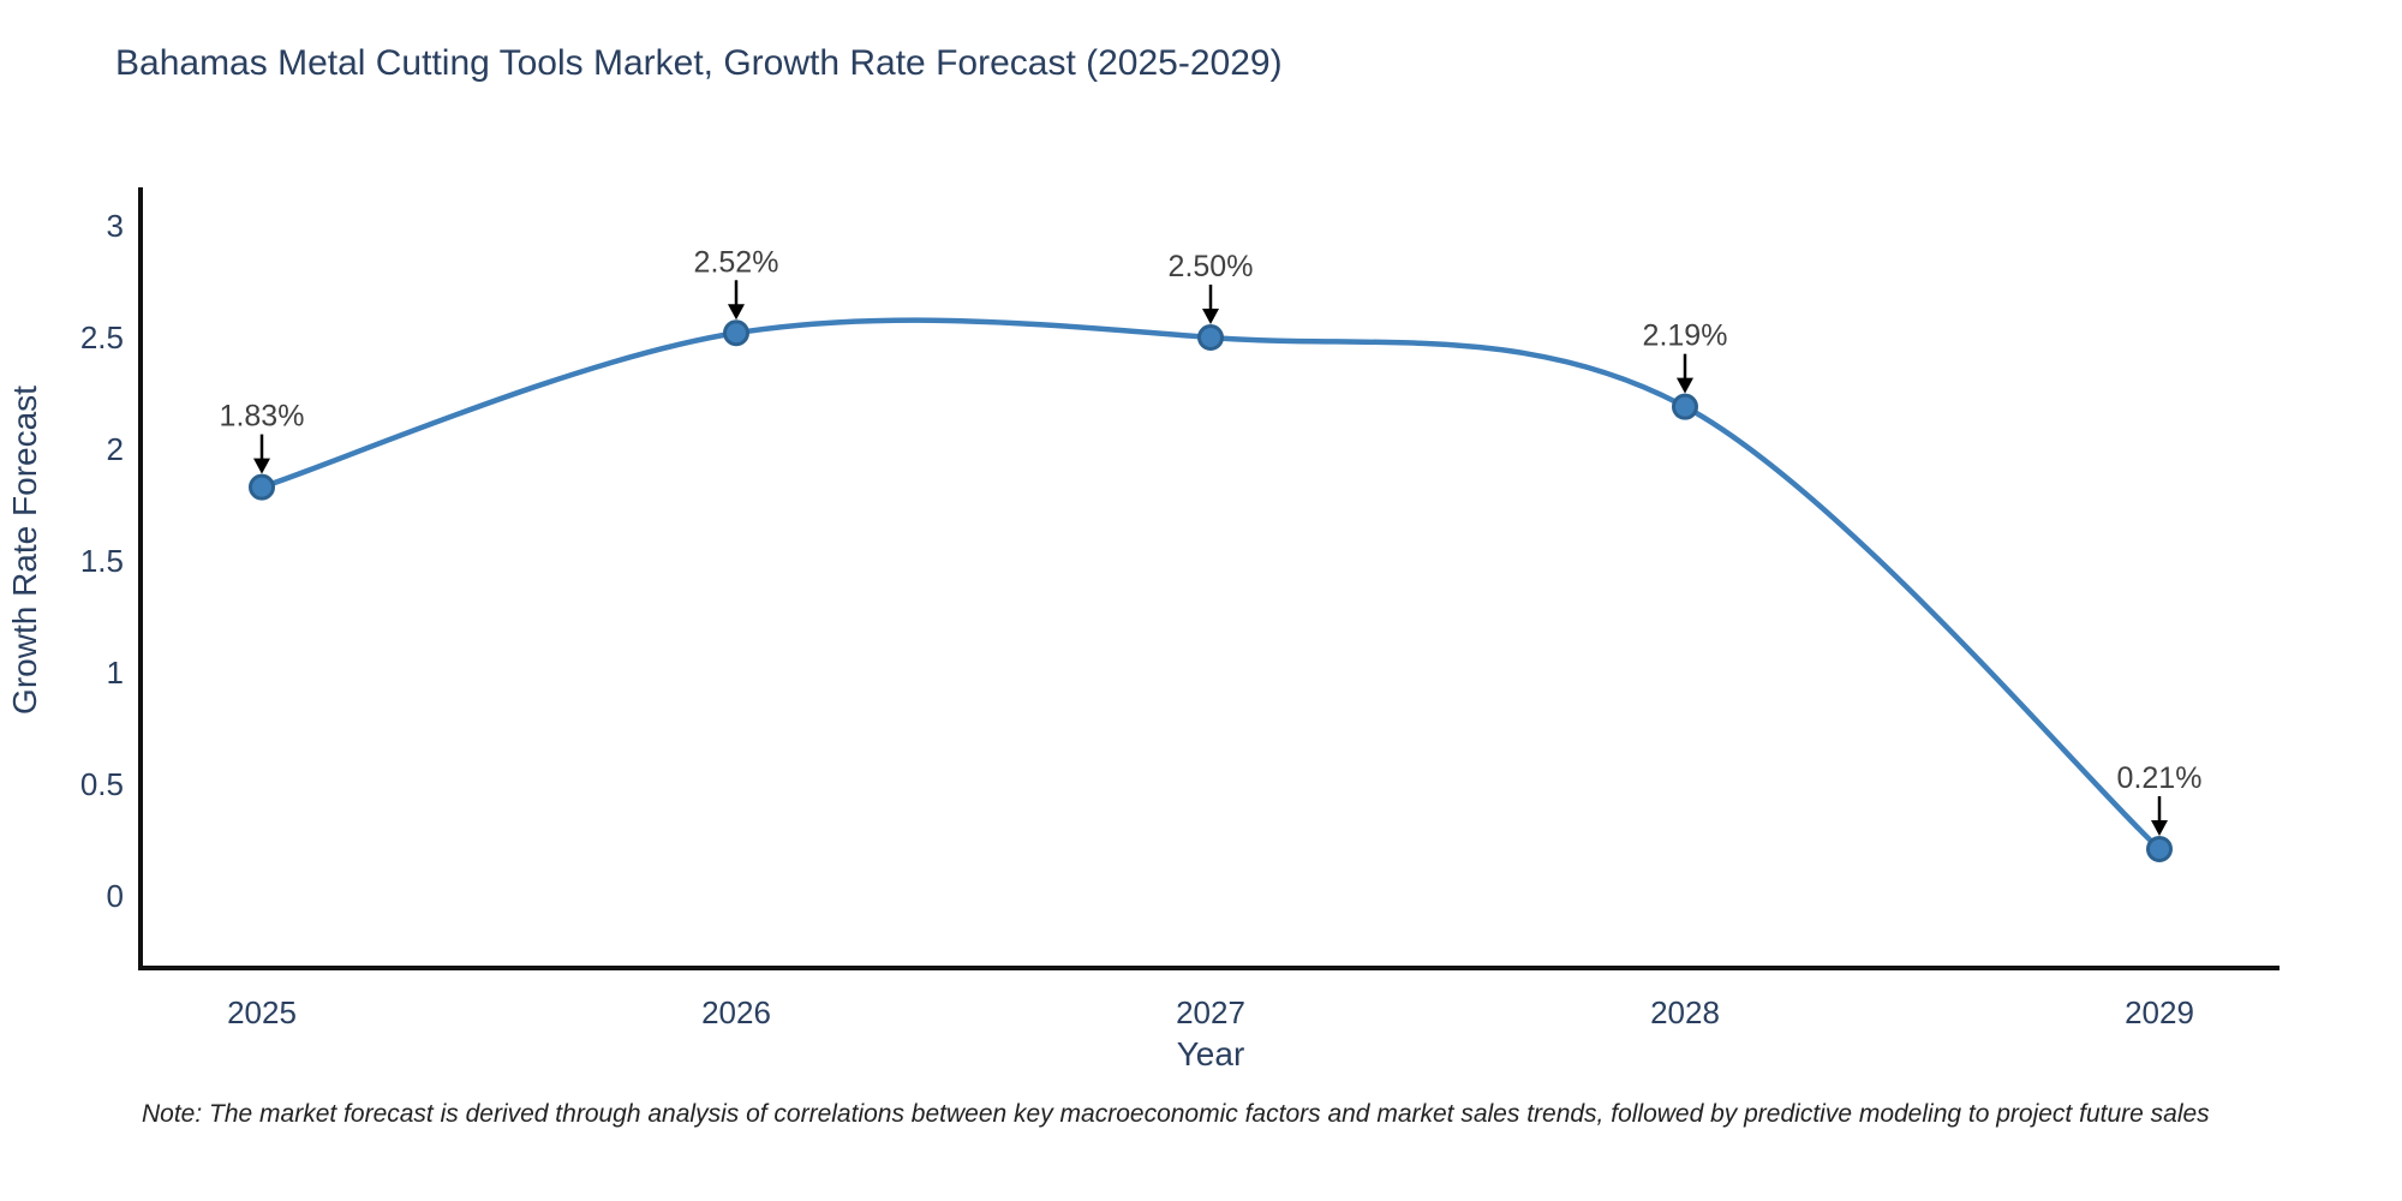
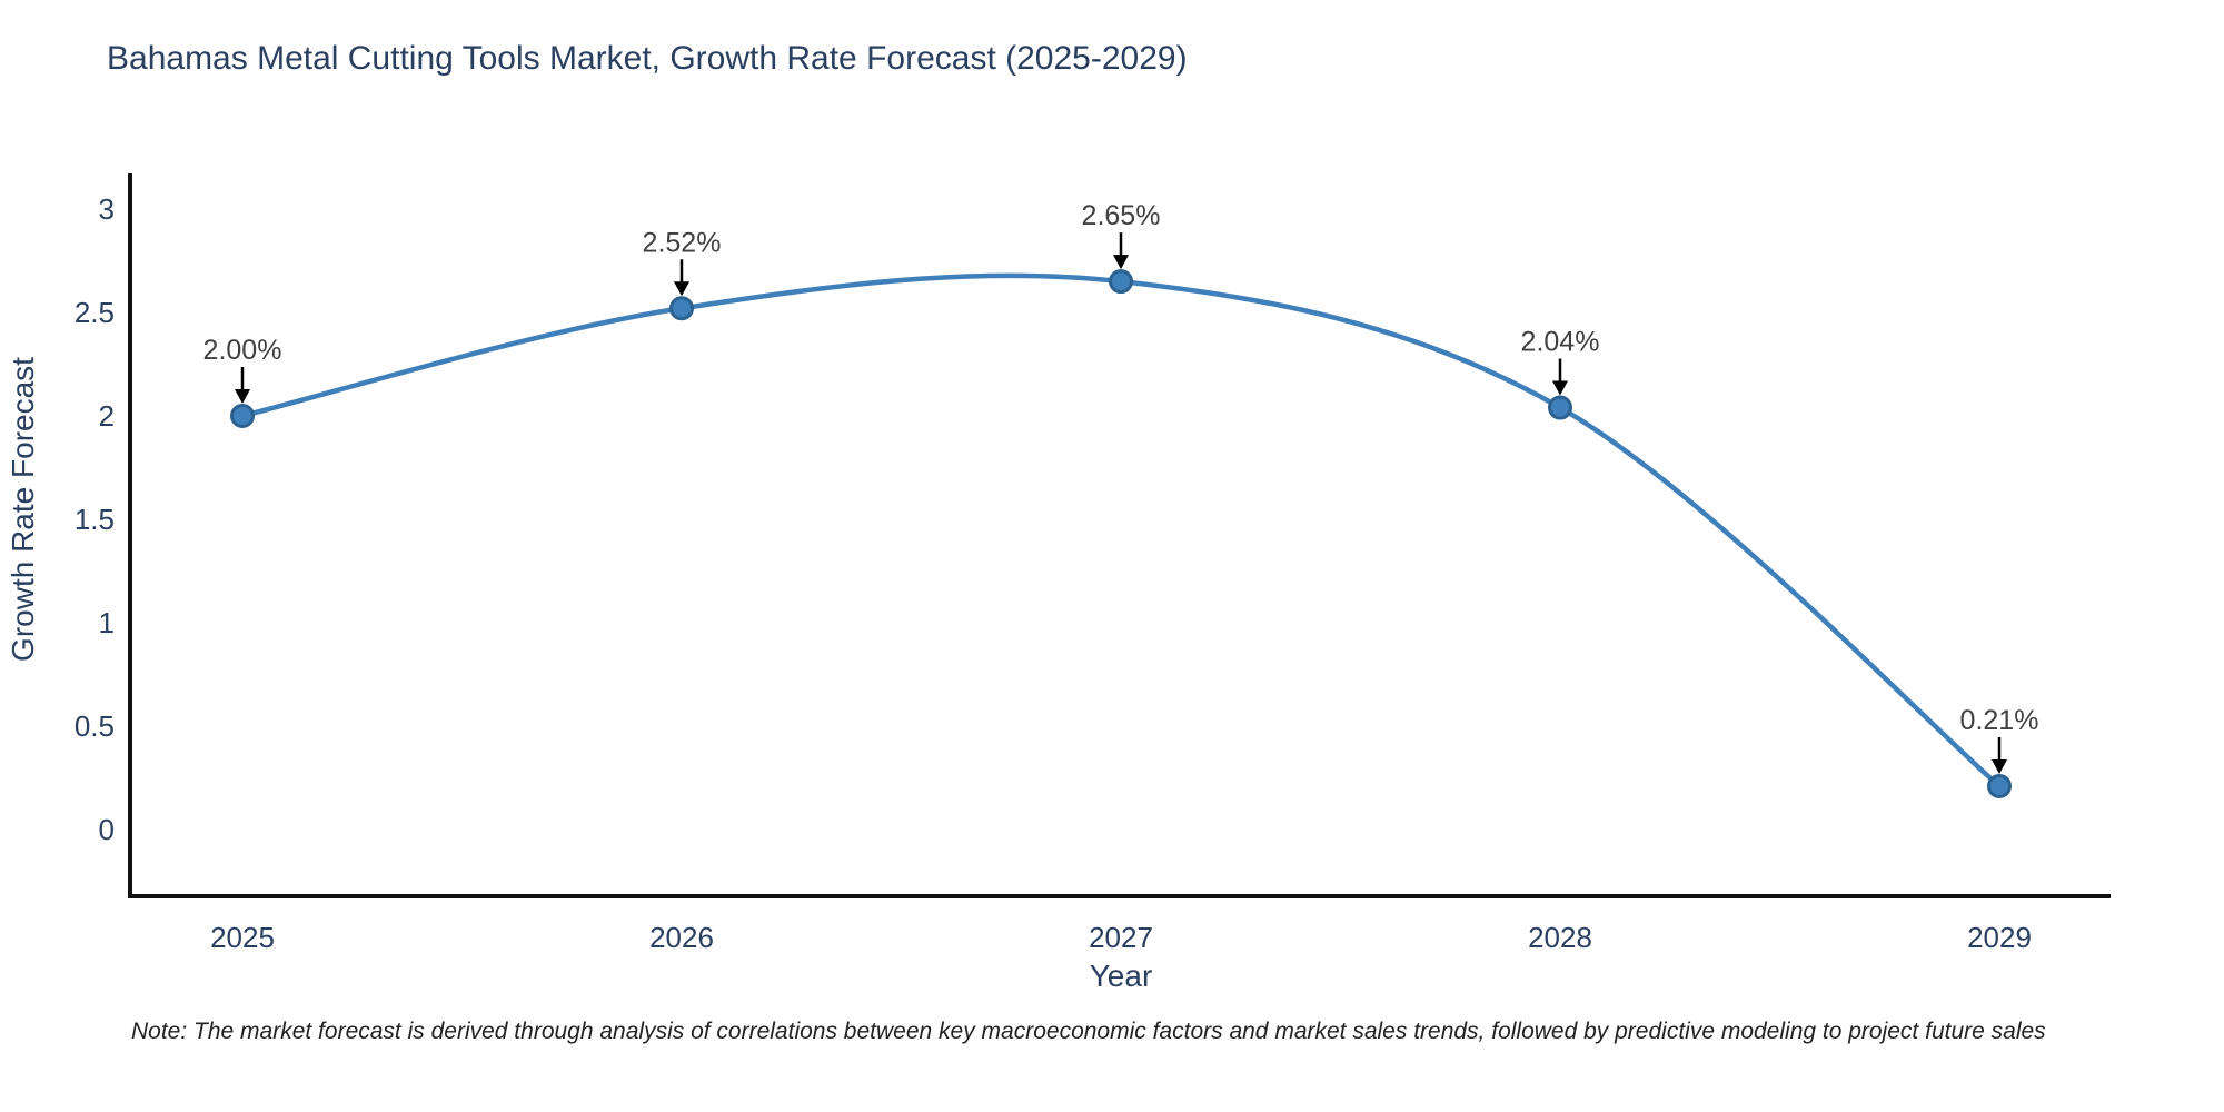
2025: 1.83% -> 2.00%
2027: 2.50% -> 2.65%
2028: 2.19% -> 2.04%
